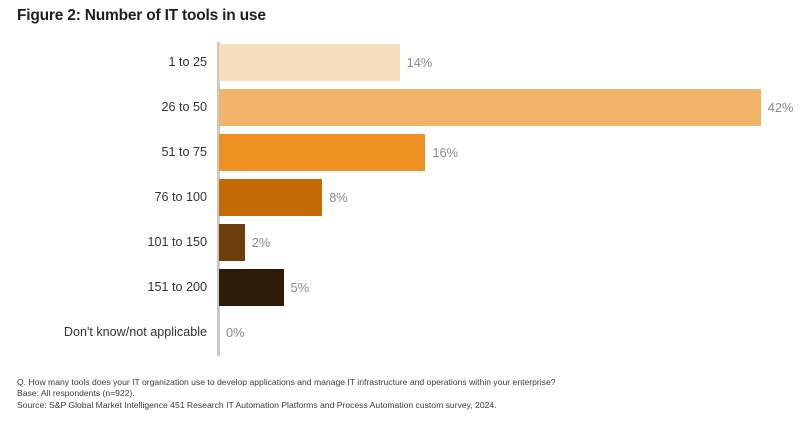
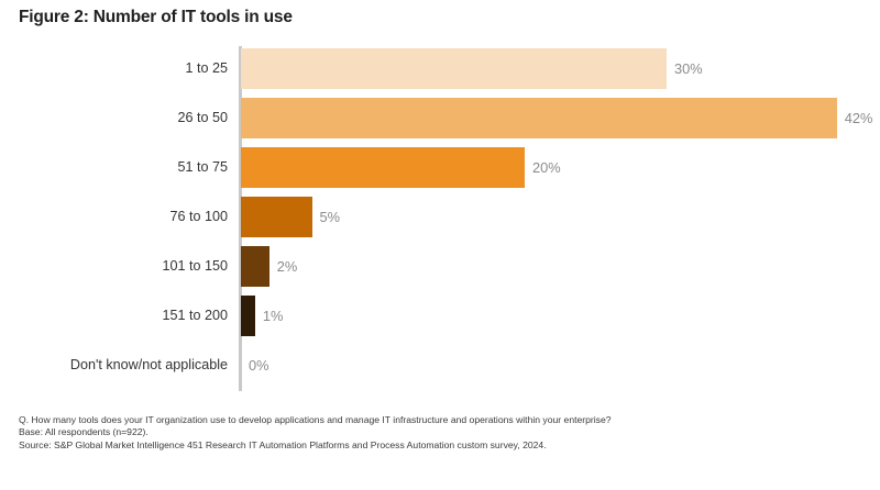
1 to 25: 14% -> 30%
51 to 75: 16% -> 20%
76 to 100: 8% -> 5%
151 to 200: 5% -> 1%
